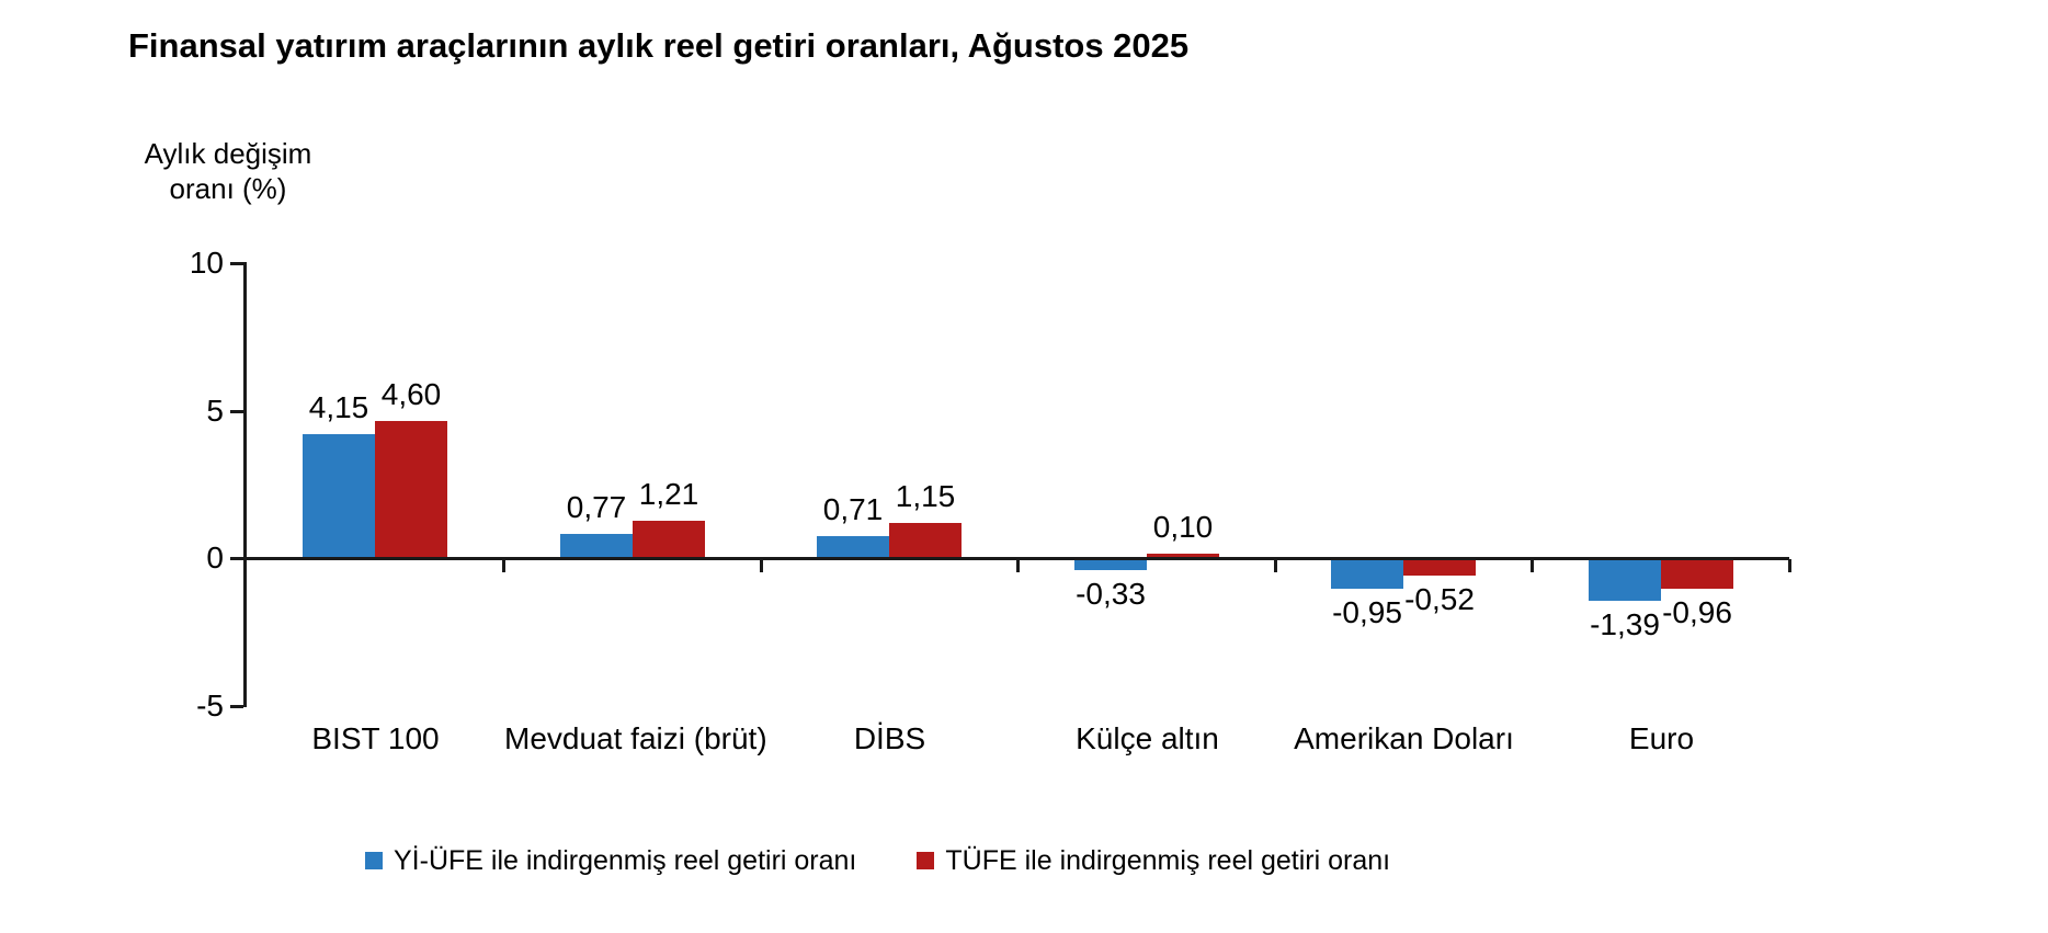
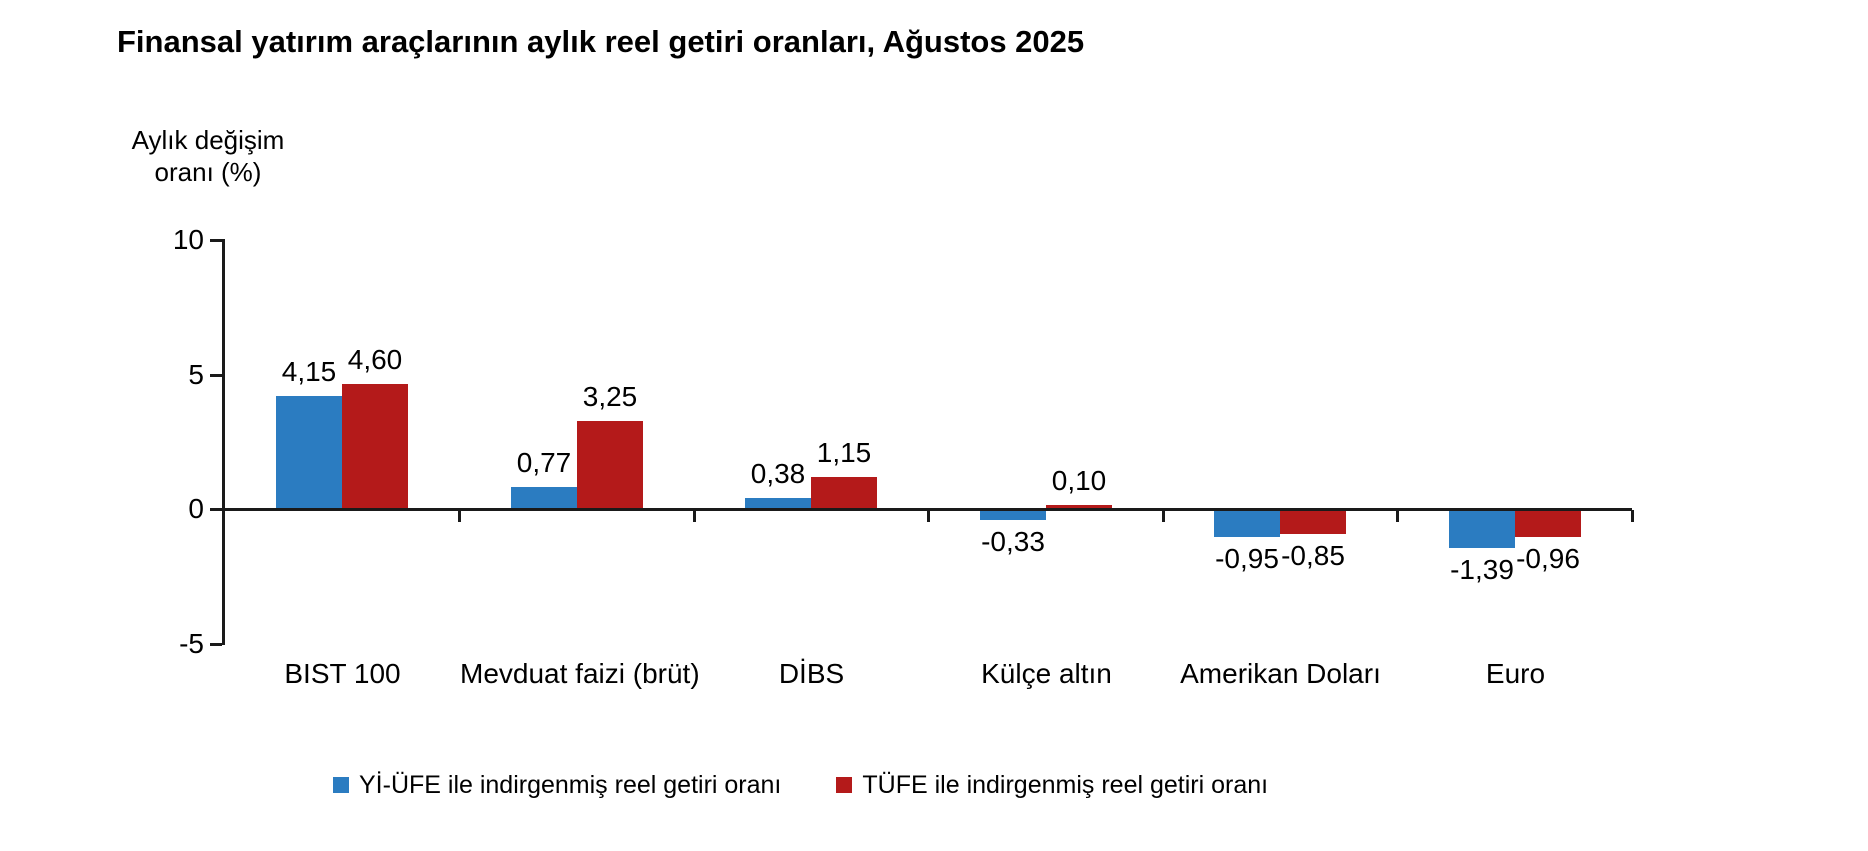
TÜFE ile indirgenmiş reel getiri oranı/Mevduat faizi (brüt): 1,21 -> 3,25
Yİ-ÜFE ile indirgenmiş reel getiri oranı/DİBS: 0,71 -> 0,38
TÜFE ile indirgenmiş reel getiri oranı/Amerikan Doları: -0,52 -> -0,85
